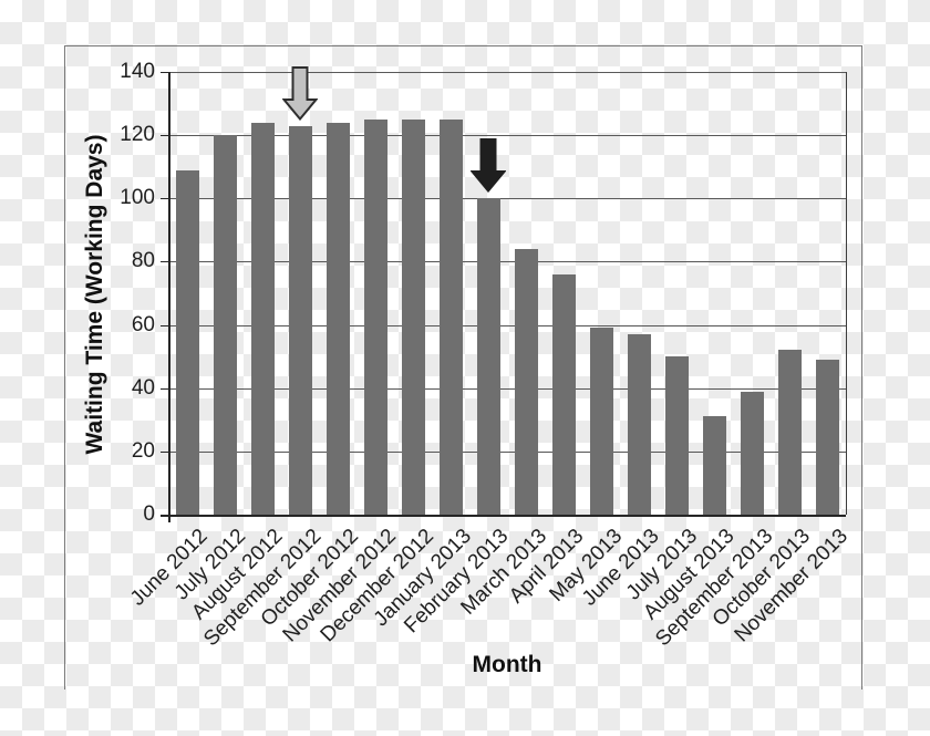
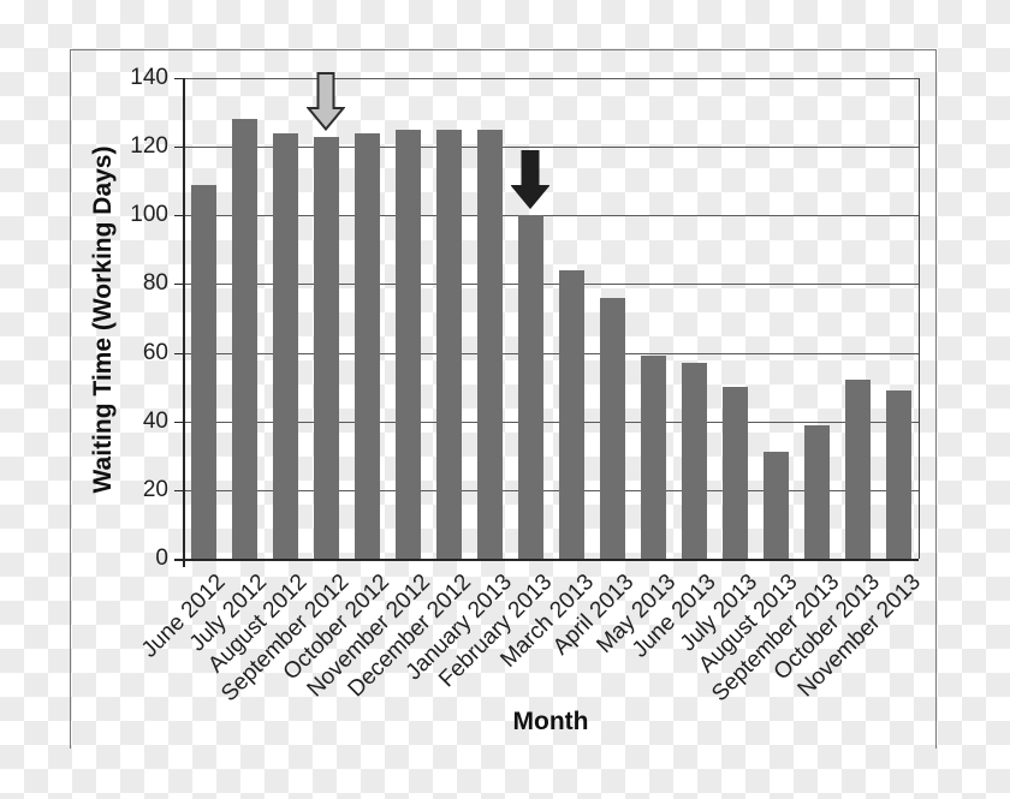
July 2012: 120 -> 128
